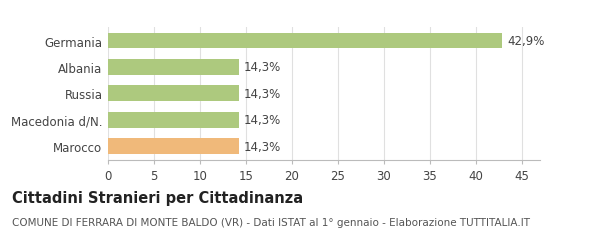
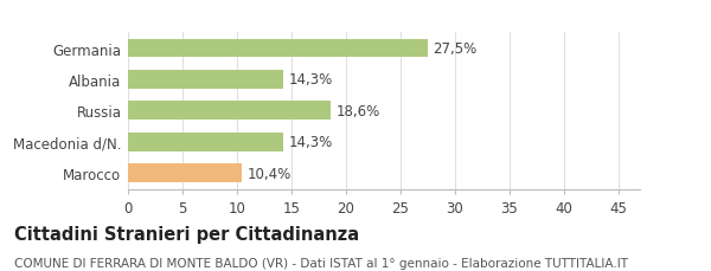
Germania: 42,9% -> 27,5%
Russia: 14,3% -> 18,6%
Marocco: 14,3% -> 10,4%
